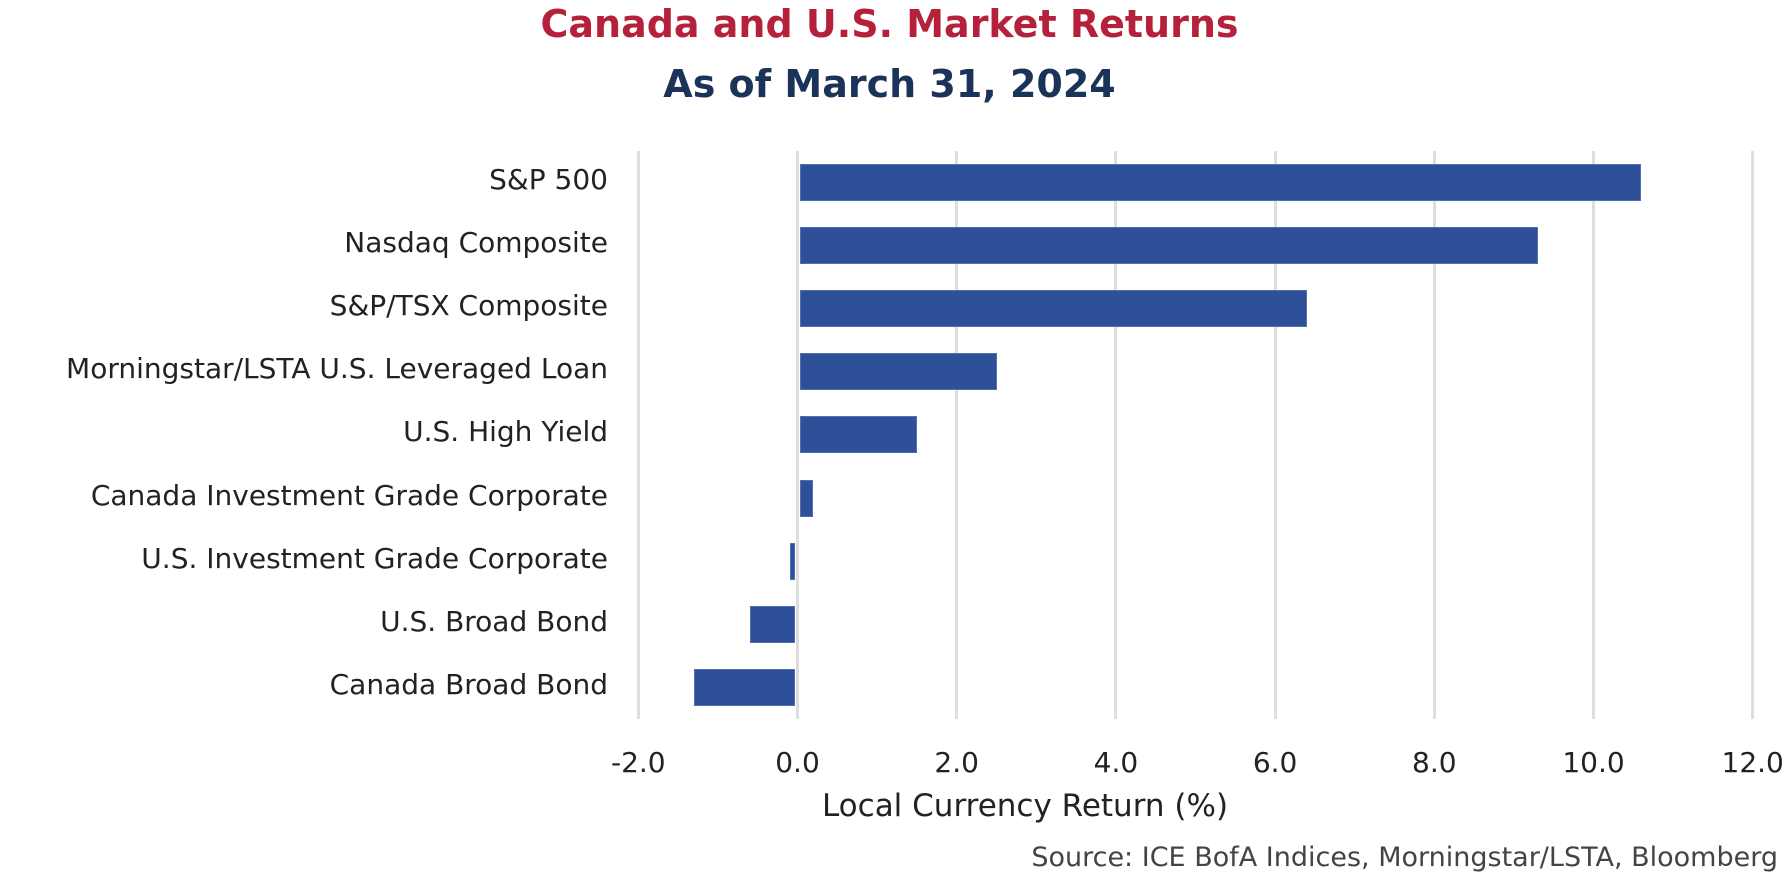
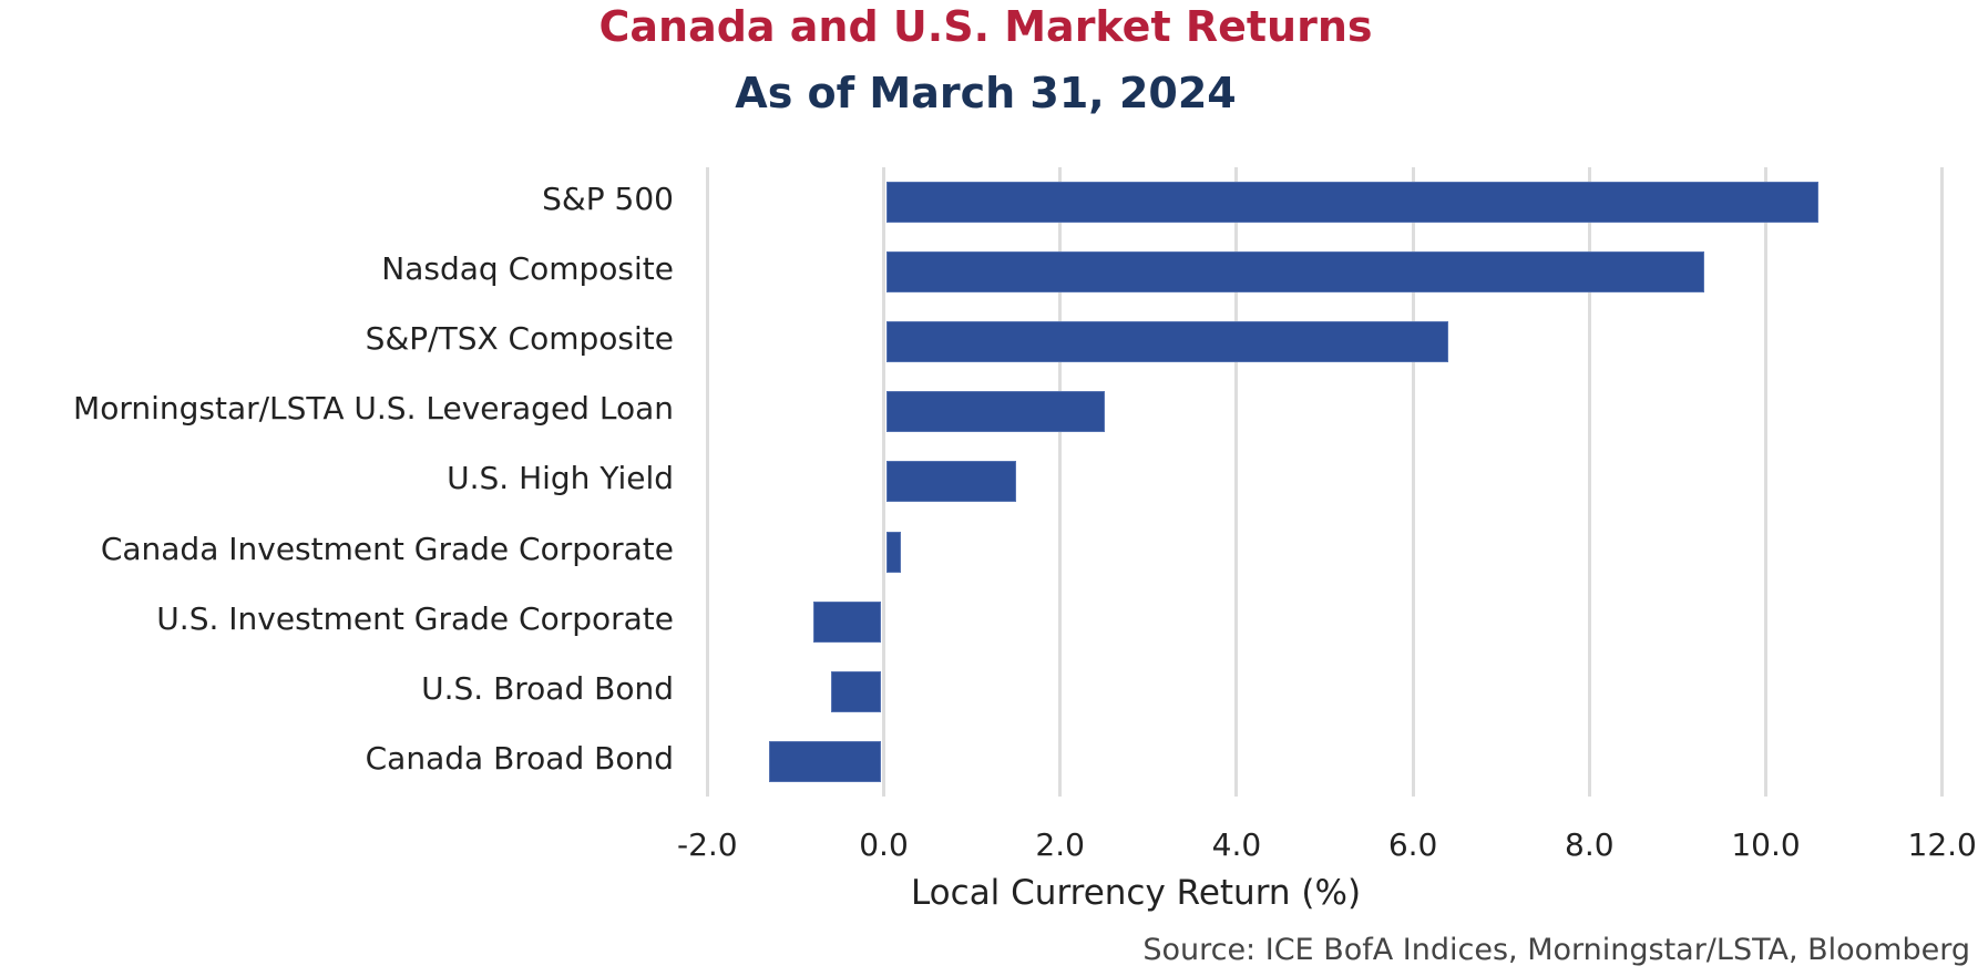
U.S. Investment Grade Corporate: -0.1 -> -0.8
